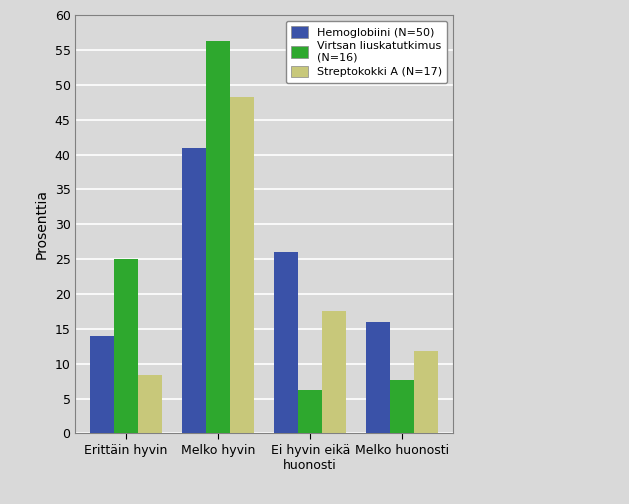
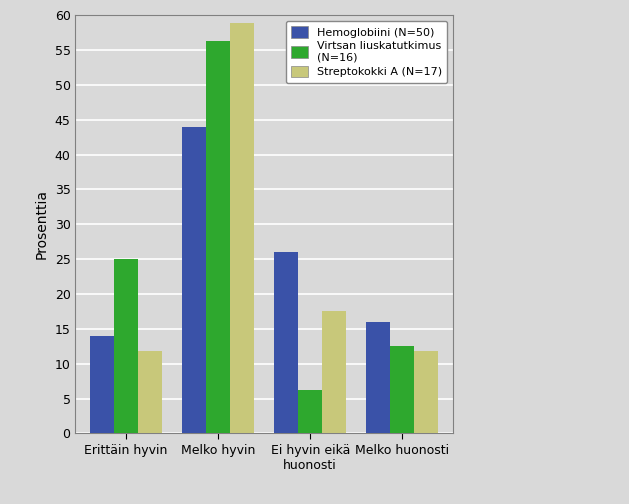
Streptokokki A (N=17)/Erittäin hyvin: 8.4 -> 11.8
Hemoglobiini (N=50)/Melko hyvin: 41 -> 44
Streptokokki A (N=17)/Melko hyvin: 48.2 -> 58.8
Virtsan liuskatutkimus (N=16)/Melko huonosti: 7.6 -> 12.5
